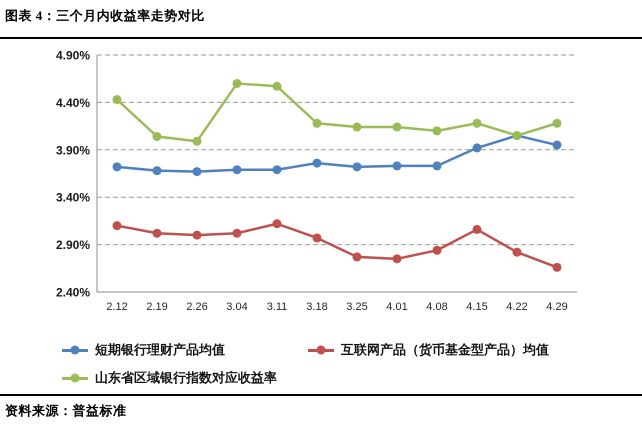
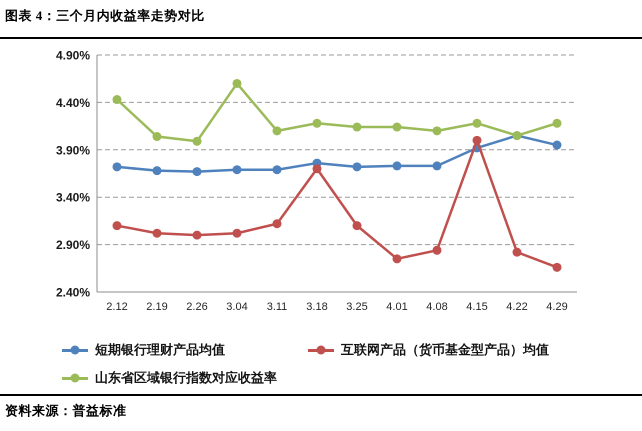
山东省区域银行指数对应收益率/3.11: 4.6% -> 4.1%
互联网产品（货币基金型产品）均值/3.18: 3.0% -> 3.7%
互联网产品（货币基金型产品）均值/3.25: 2.8% -> 3.1%
互联网产品（货币基金型产品）均值/4.15: 3.1% -> 4.0%
